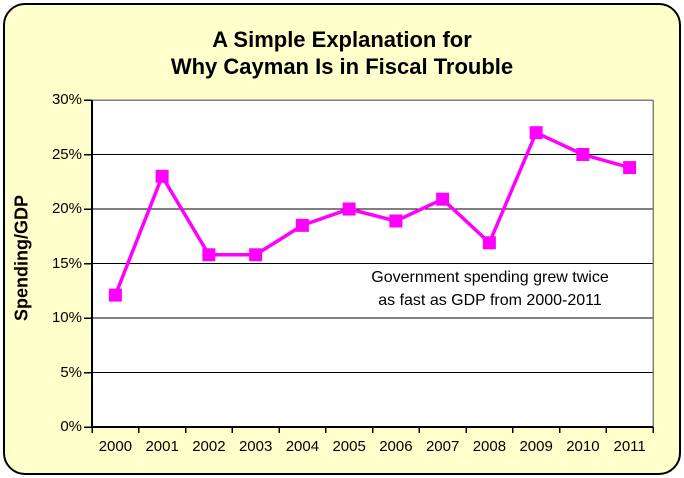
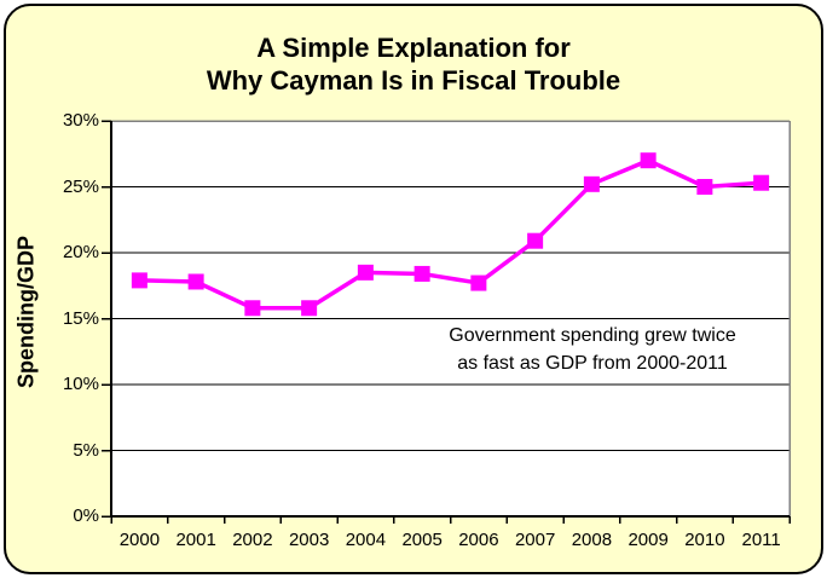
2000: 12.1% -> 17.9%
2001: 23.0% -> 17.8%
2005: 20.0% -> 18.4%
2006: 18.9% -> 17.7%
2008: 16.9% -> 25.2%
2011: 23.8% -> 25.3%
